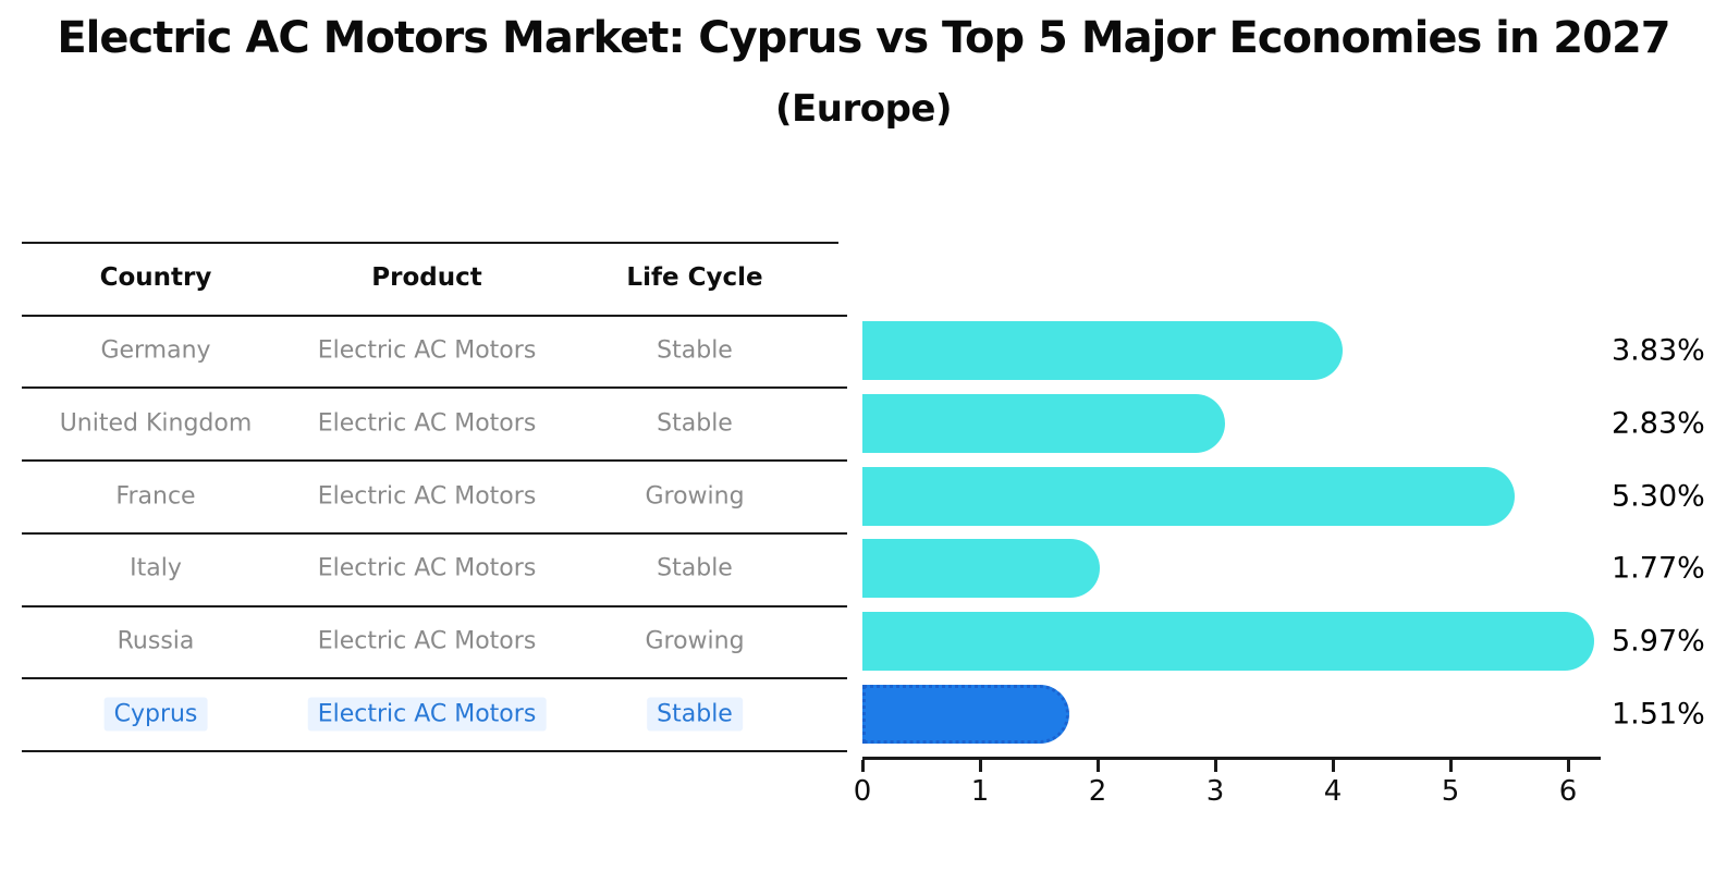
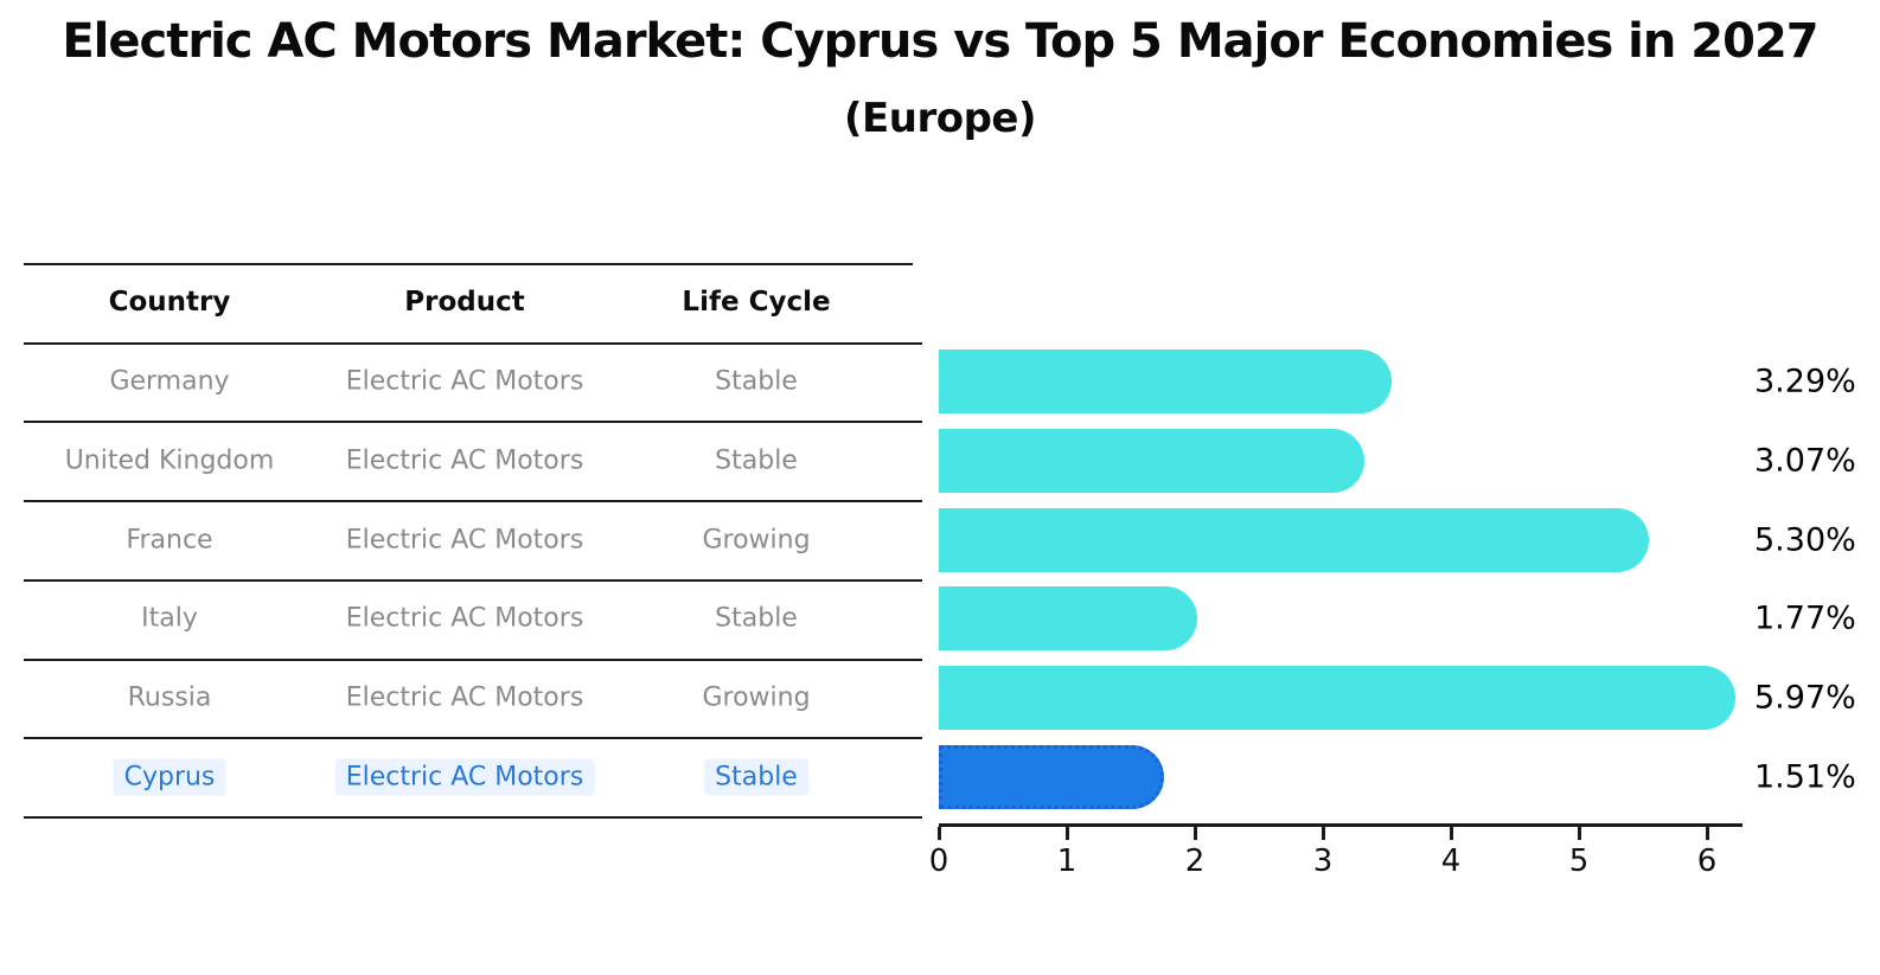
Germany: 3.83% -> 3.29%
United Kingdom: 2.83% -> 3.07%
